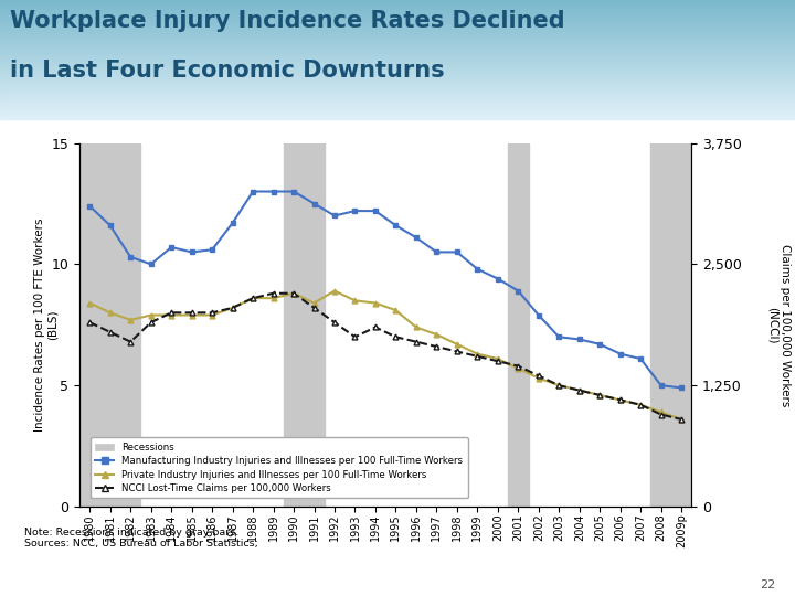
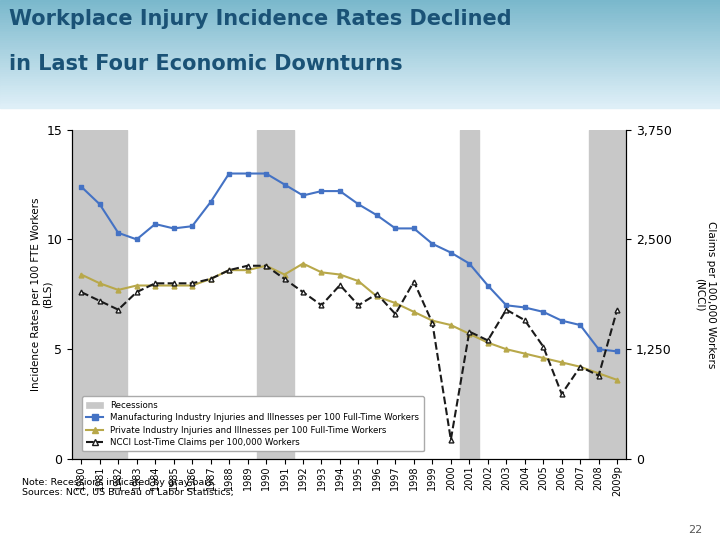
NCCI Lost-Time Claims per 100,000 Workers/1994: 1,850 -> 1,980
NCCI Lost-Time Claims per 100,000 Workers/1996: 1,700 -> 1,880
NCCI Lost-Time Claims per 100,000 Workers/1998: 1,600 -> 2,020
NCCI Lost-Time Claims per 100,000 Workers/2000: 1,500 -> 220
NCCI Lost-Time Claims per 100,000 Workers/2003: 1,250 -> 1,700
NCCI Lost-Time Claims per 100,000 Workers/2004: 1,200 -> 1,580
NCCI Lost-Time Claims per 100,000 Workers/2005: 1,150 -> 1,280
NCCI Lost-Time Claims per 100,000 Workers/2006: 1,100 -> 740
NCCI Lost-Time Claims per 100,000 Workers/2009p: 900 -> 1,700
